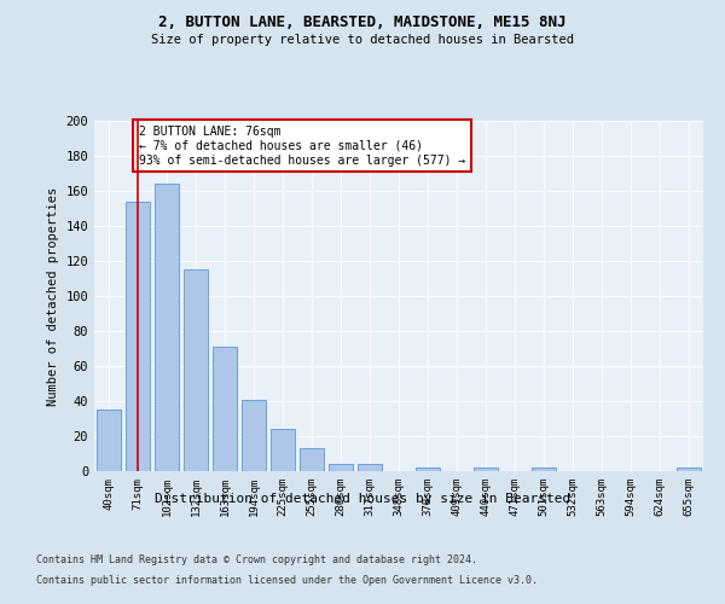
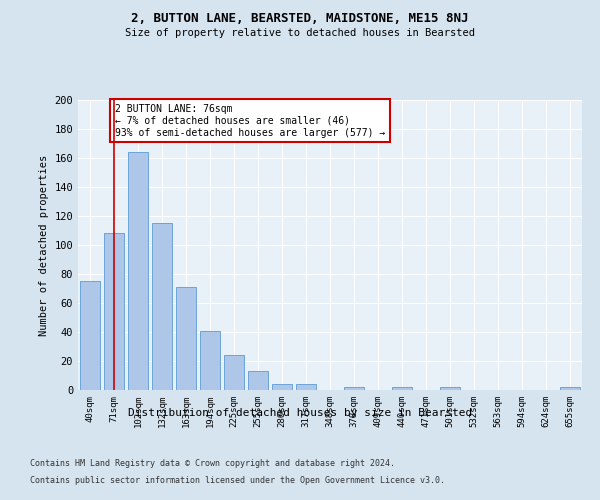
40sqm: 35 -> 75
71sqm: 154 -> 108
